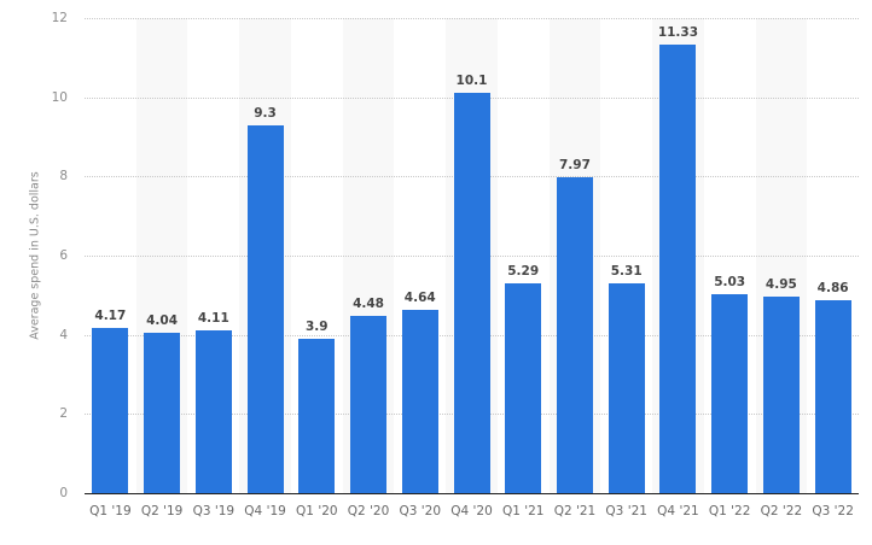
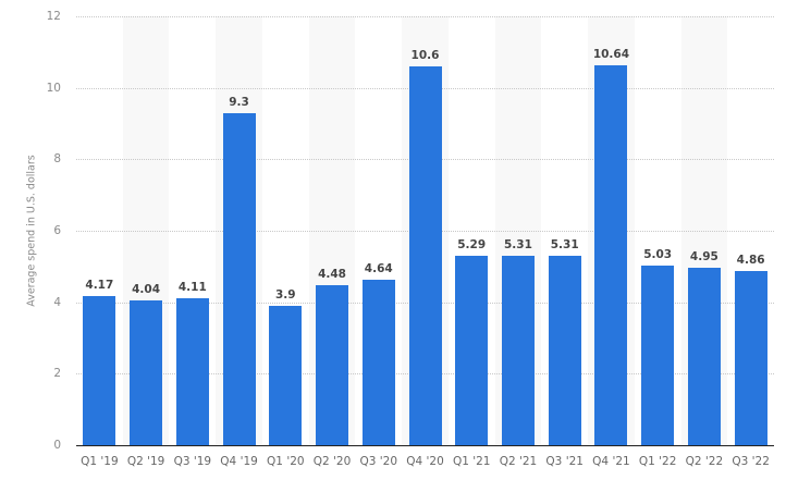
Q4 '20: 10.1 -> 10.6
Q2 '21: 7.97 -> 5.31
Q4 '21: 11.33 -> 10.64
